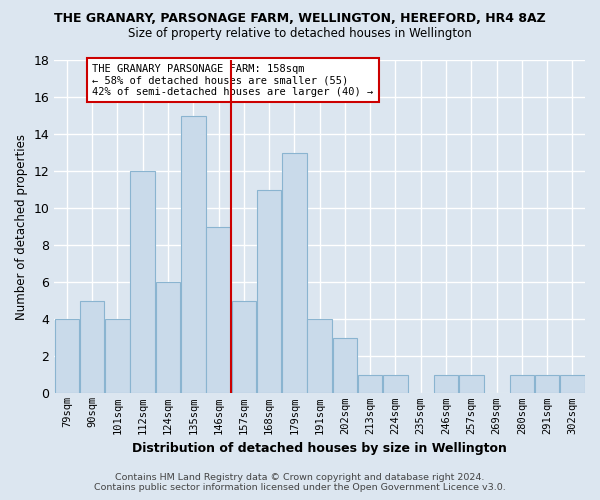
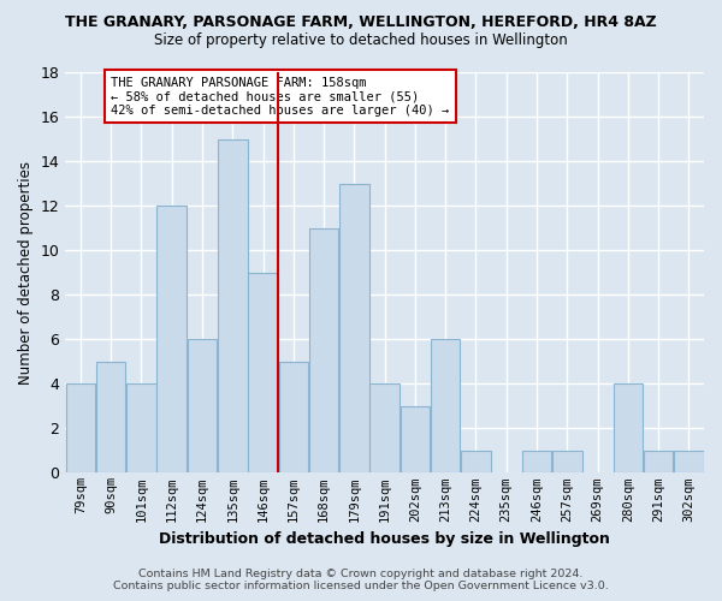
213sqm: 1 -> 6
280sqm: 1 -> 4
